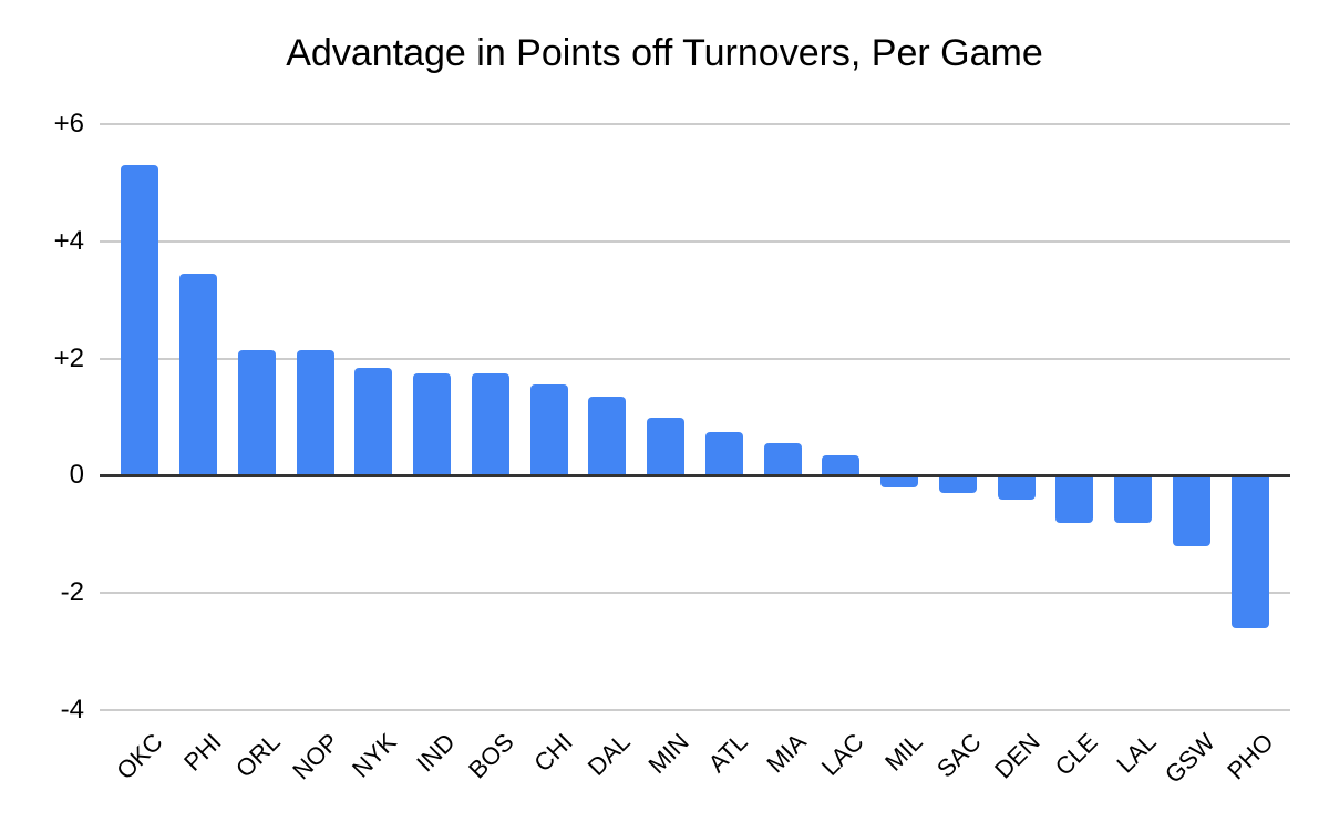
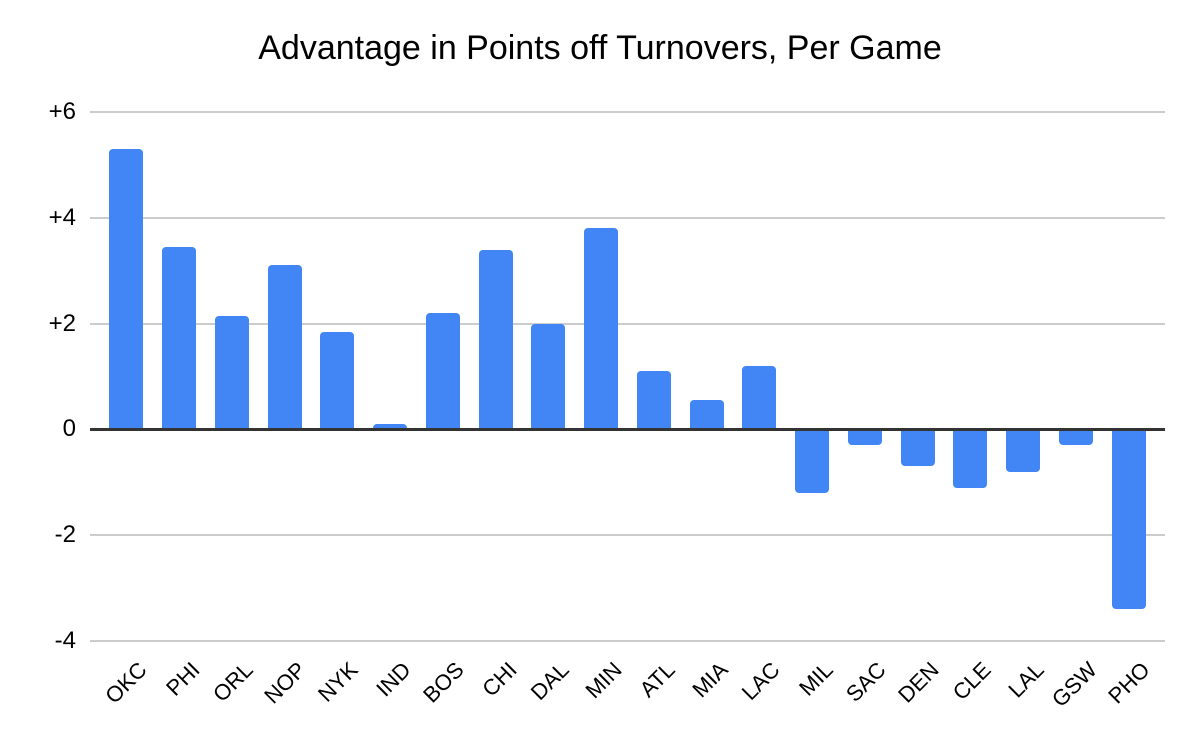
NOP: 2.1 -> 3.1
IND: 1.8 -> 0.1
BOS: 1.8 -> 2.2
CHI: 1.6 -> 3.4
DAL: 1.4 -> 2.0
MIN: 1.0 -> 3.8
ATL: 0.8 -> 1.1
LAC: 0.3 -> 1.2
MIL: -0.2 -> -1.2
DEN: -0.4 -> -0.7
CLE: -0.8 -> -1.1
GSW: -1.2 -> -0.3
PHO: -2.6 -> -3.4
